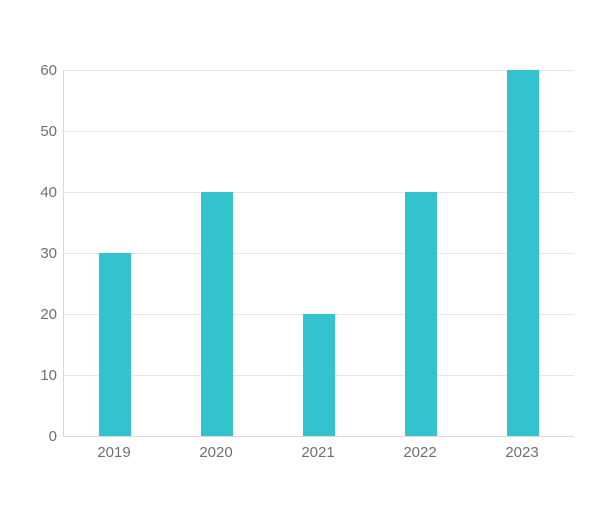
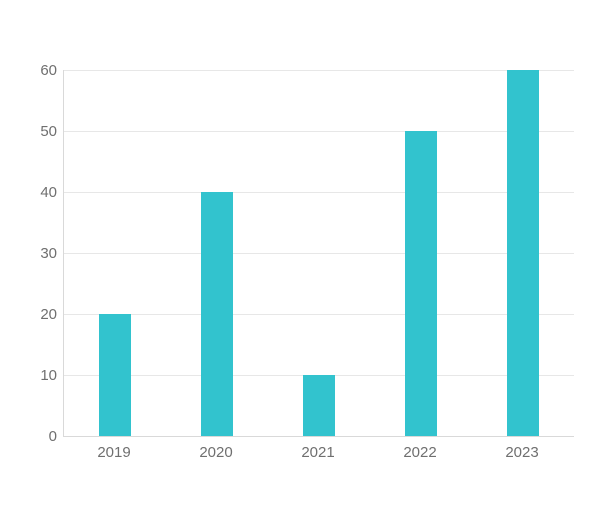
2019: 30 -> 20
2021: 20 -> 10
2022: 40 -> 50
